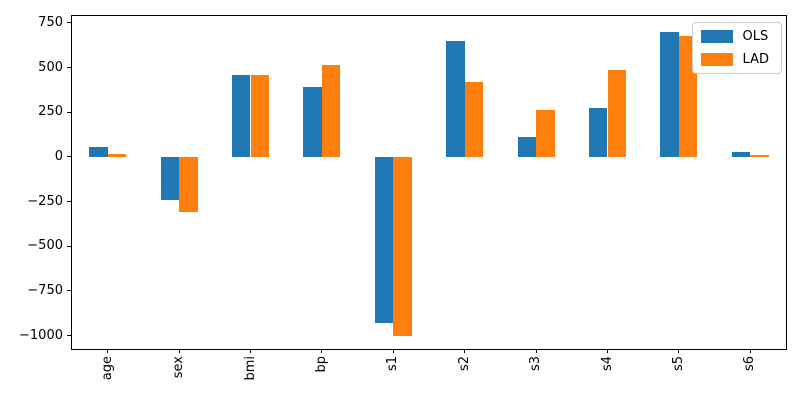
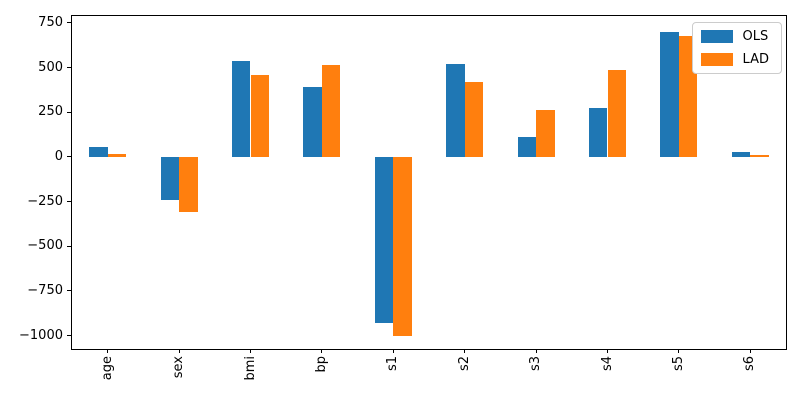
OLS/bmi: 460 -> 540
OLS/s2: 650 -> 520
